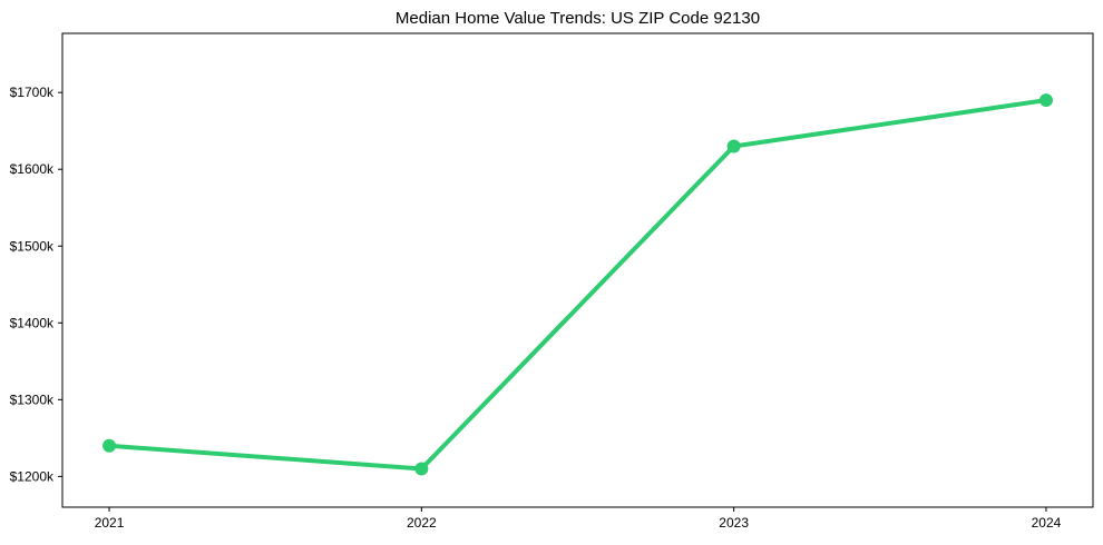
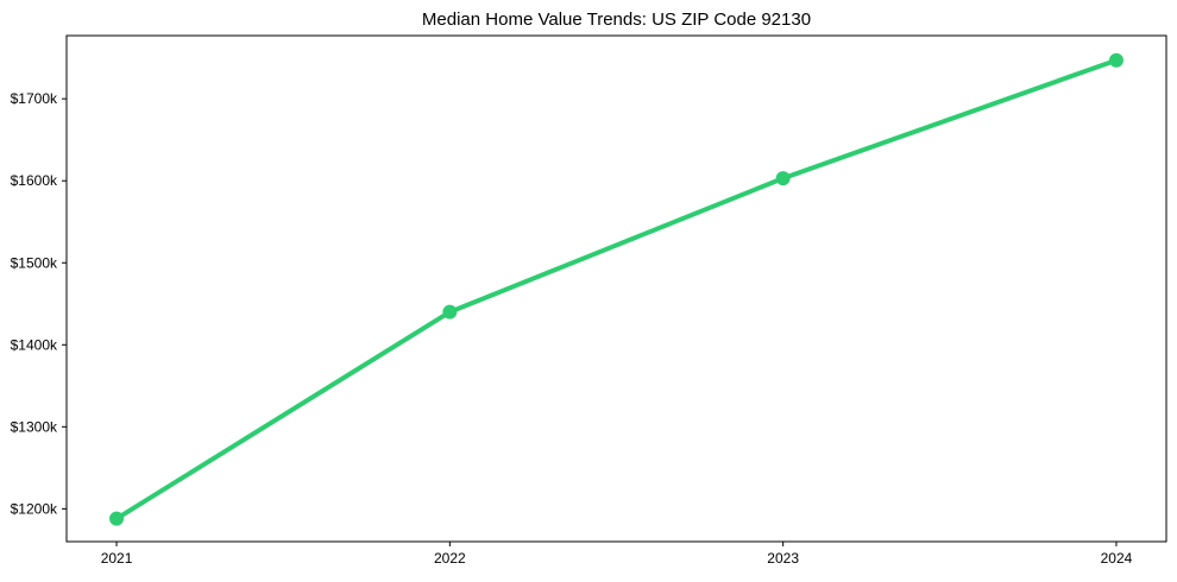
2021: $1240k -> $1190k
2022: $1210k -> $1440k
2023: $1630k -> $1600k
2024: $1690k -> $1750k
